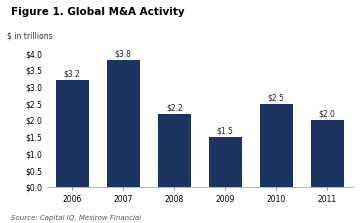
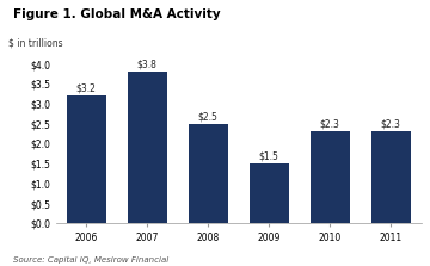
2008: $2.2 -> $2.5
2010: $2.5 -> $2.3
2011: $2.0 -> $2.3
